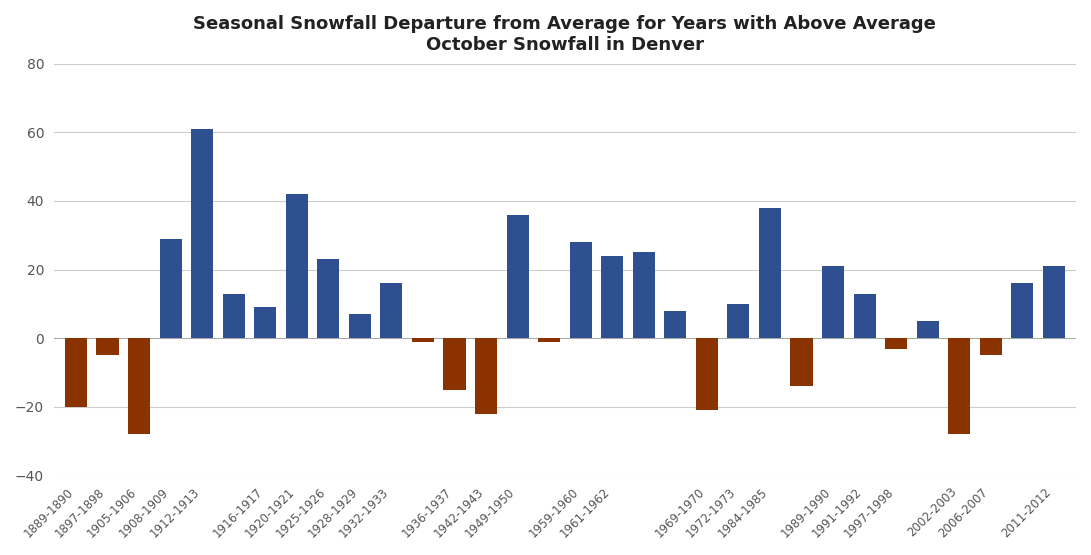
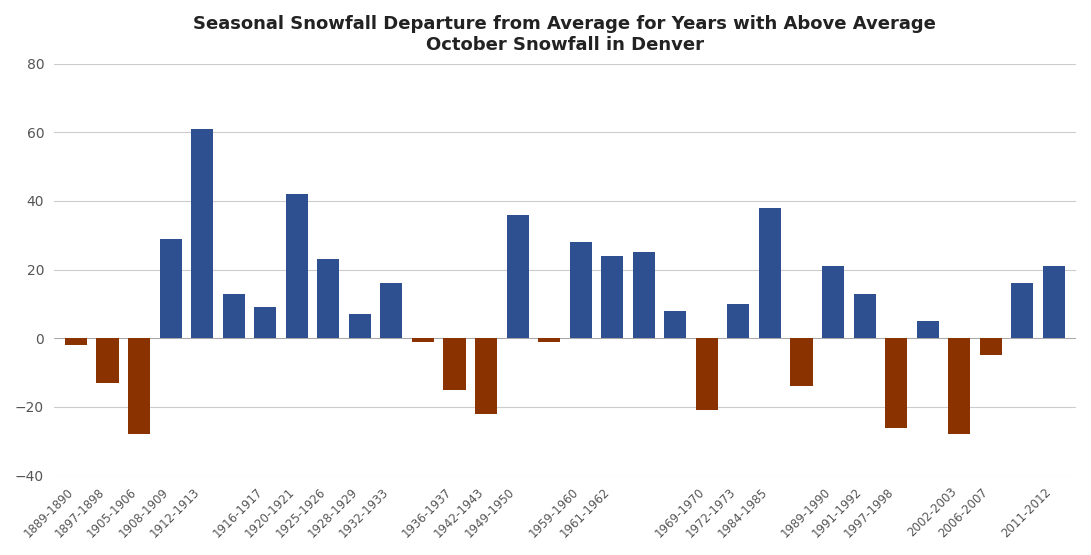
1889-1890: -20 -> -2
1897-1898: -5 -> -13
1997-1998: -3 -> -26
